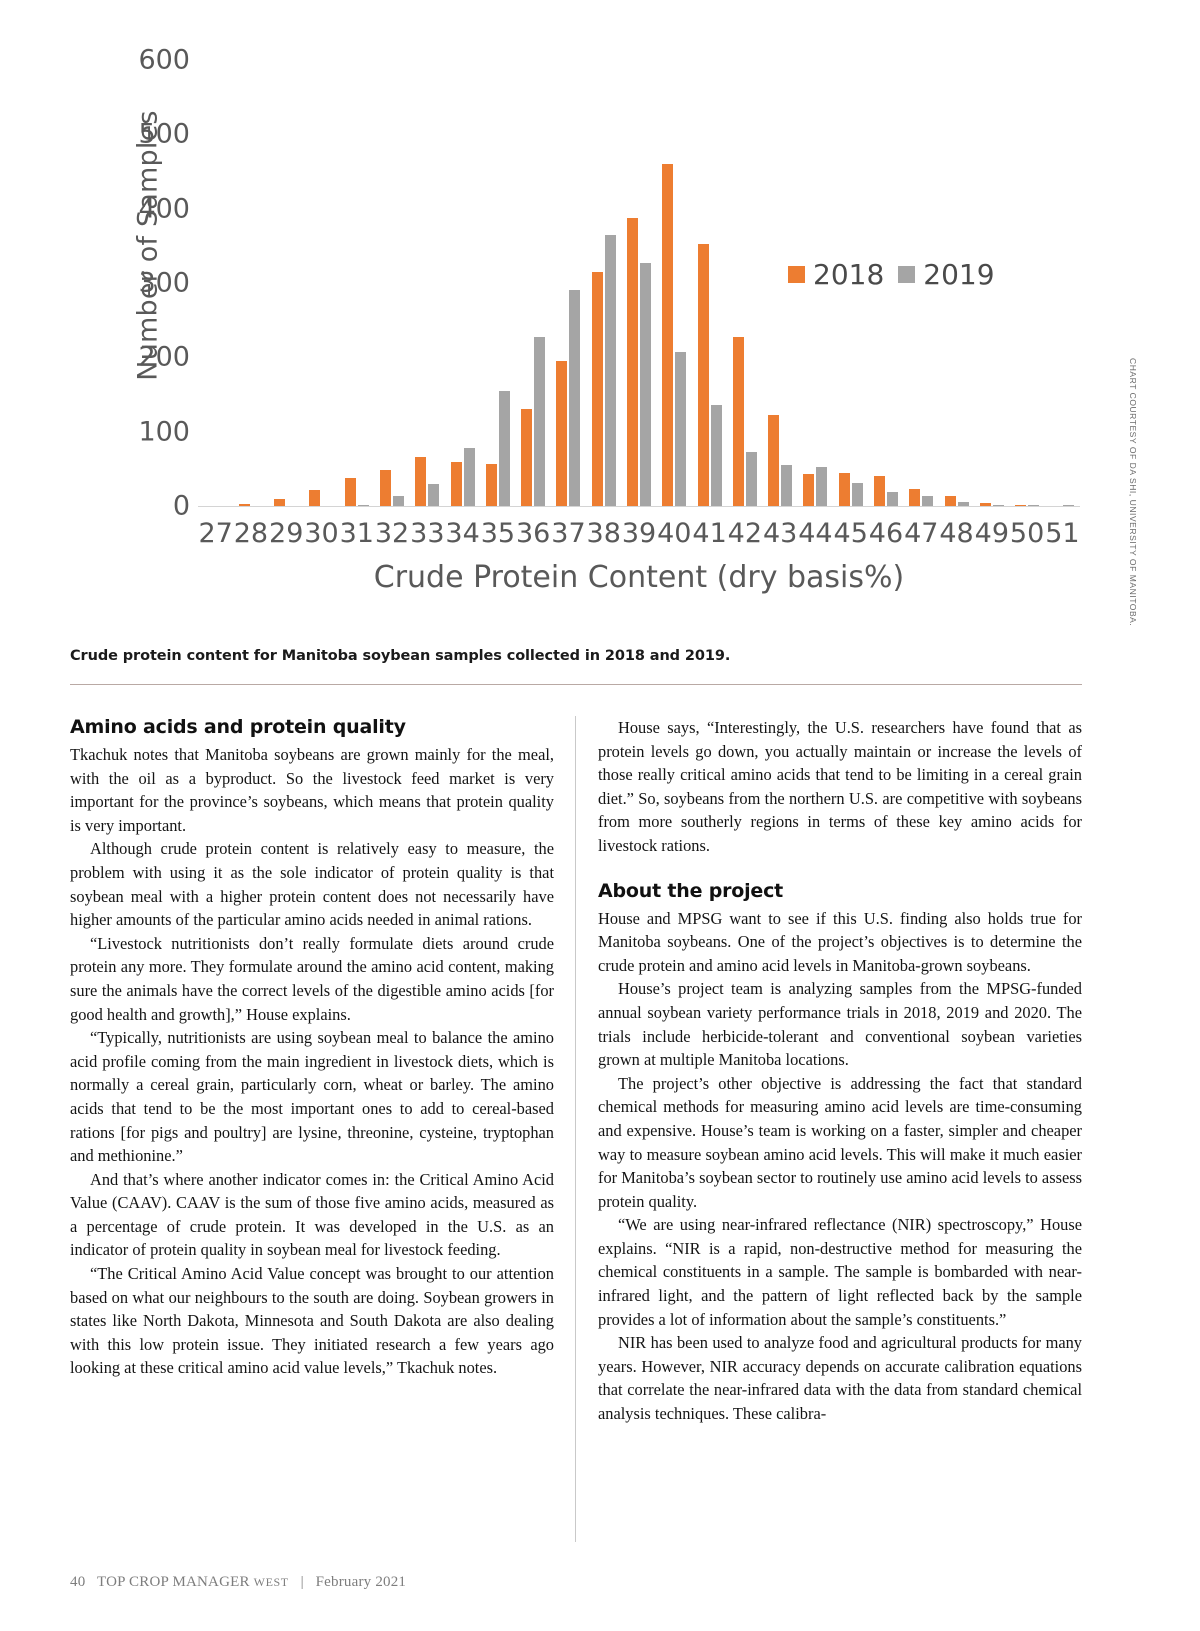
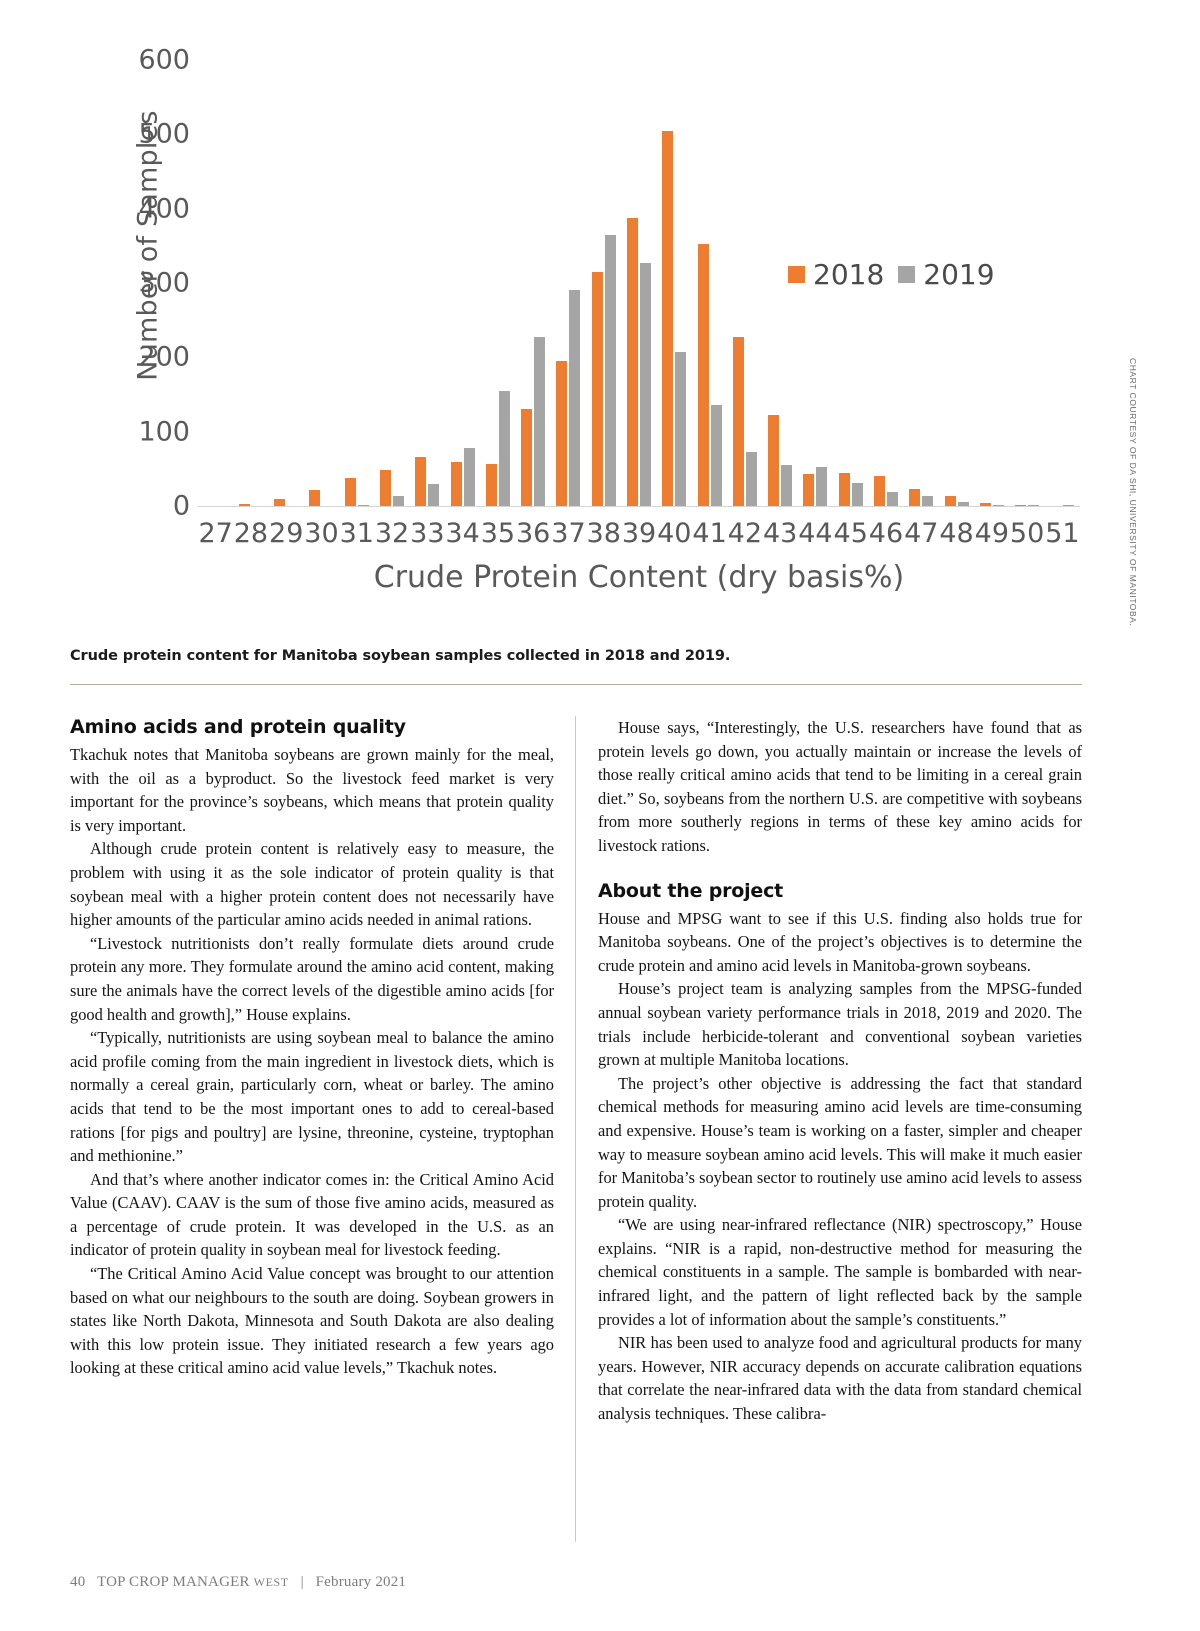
2018/40: 460 -> 500
